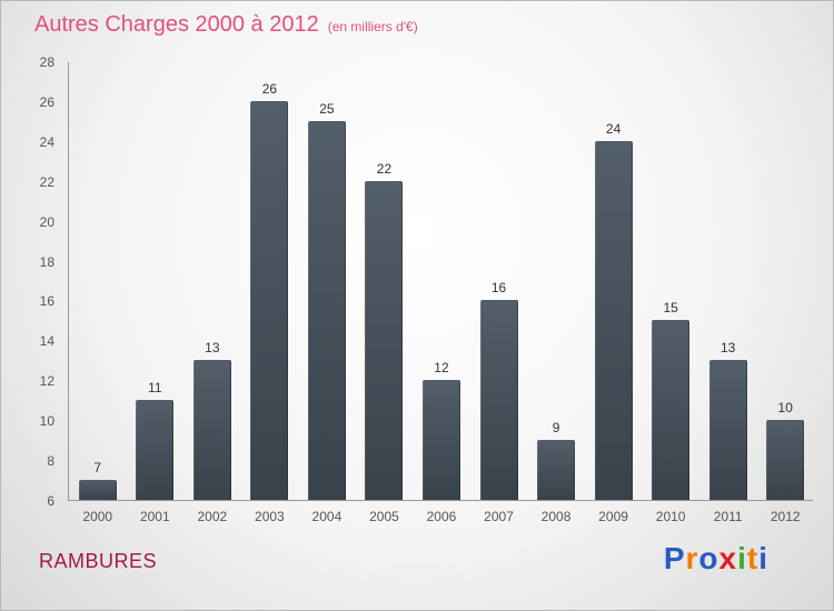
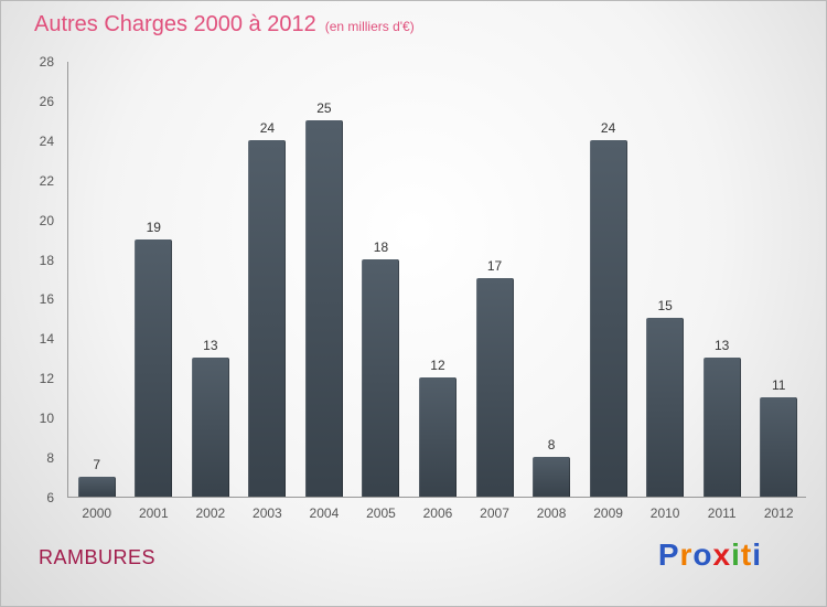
2001: 11 -> 19
2003: 26 -> 24
2005: 22 -> 18
2007: 16 -> 17
2008: 9 -> 8
2012: 10 -> 11
